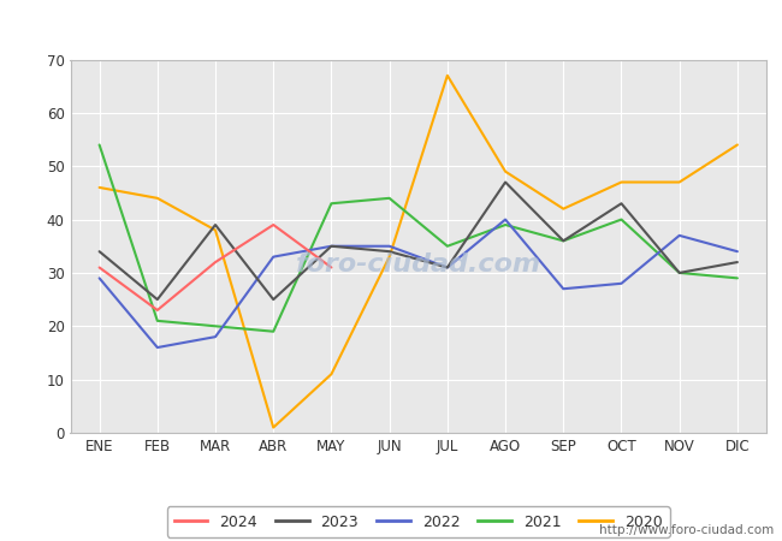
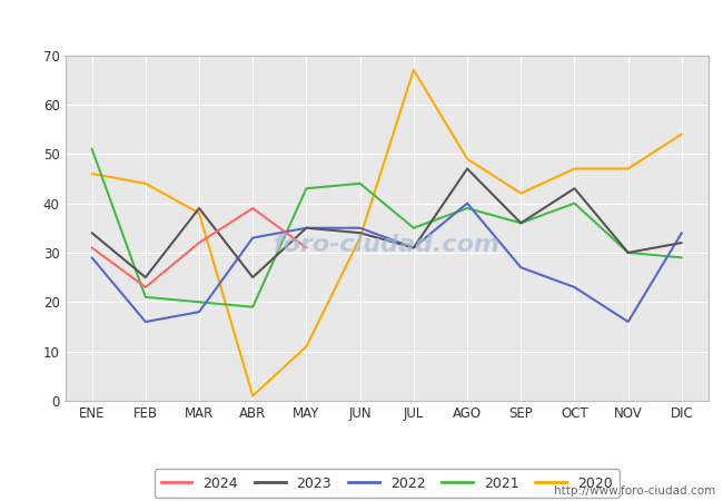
2021/ENE: 54 -> 51
2022/OCT: 28 -> 23
2022/NOV: 37 -> 16
